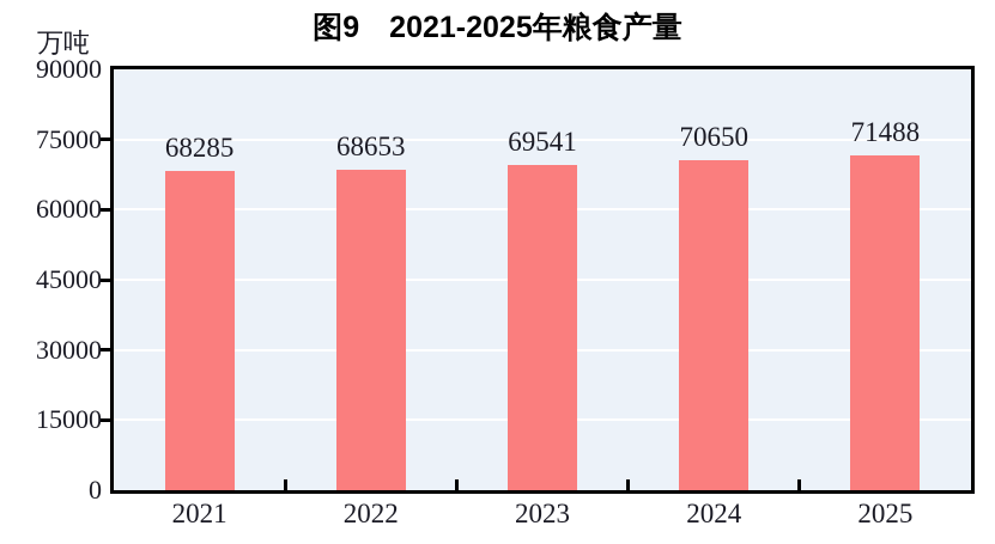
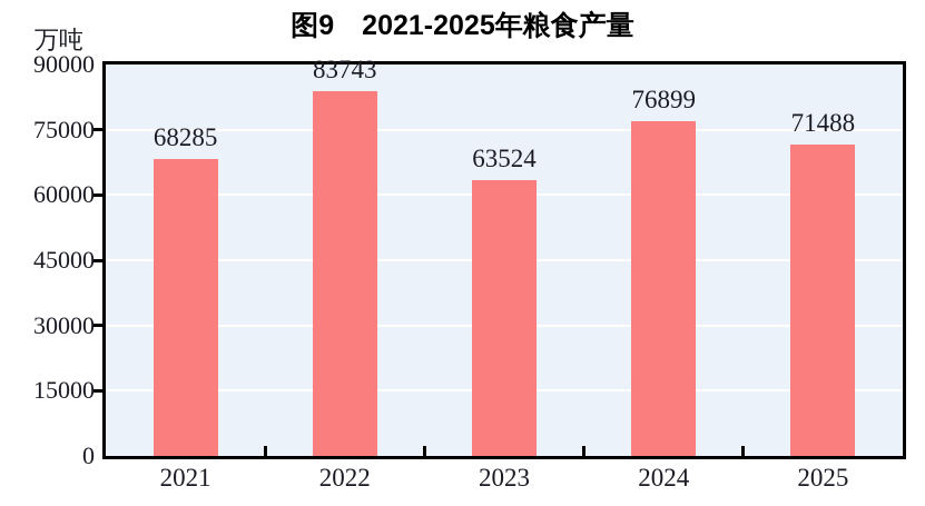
2022: 68653 -> 83743
2023: 69541 -> 63524
2024: 70650 -> 76899
